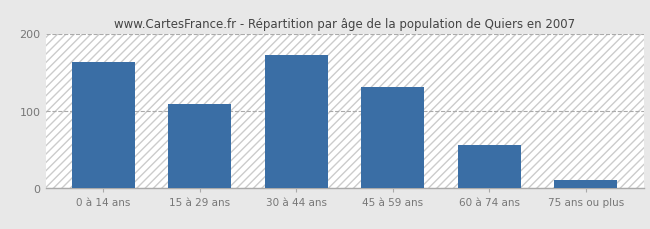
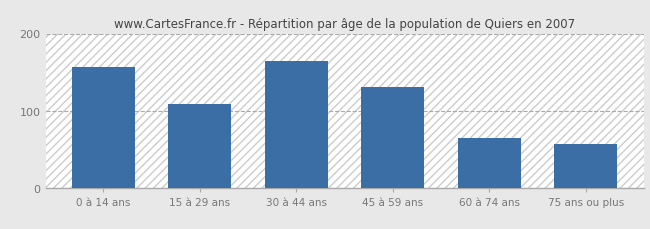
0 à 14 ans: 163 -> 156
30 à 44 ans: 172 -> 164
60 à 74 ans: 55 -> 64
75 ans ou plus: 10 -> 56
